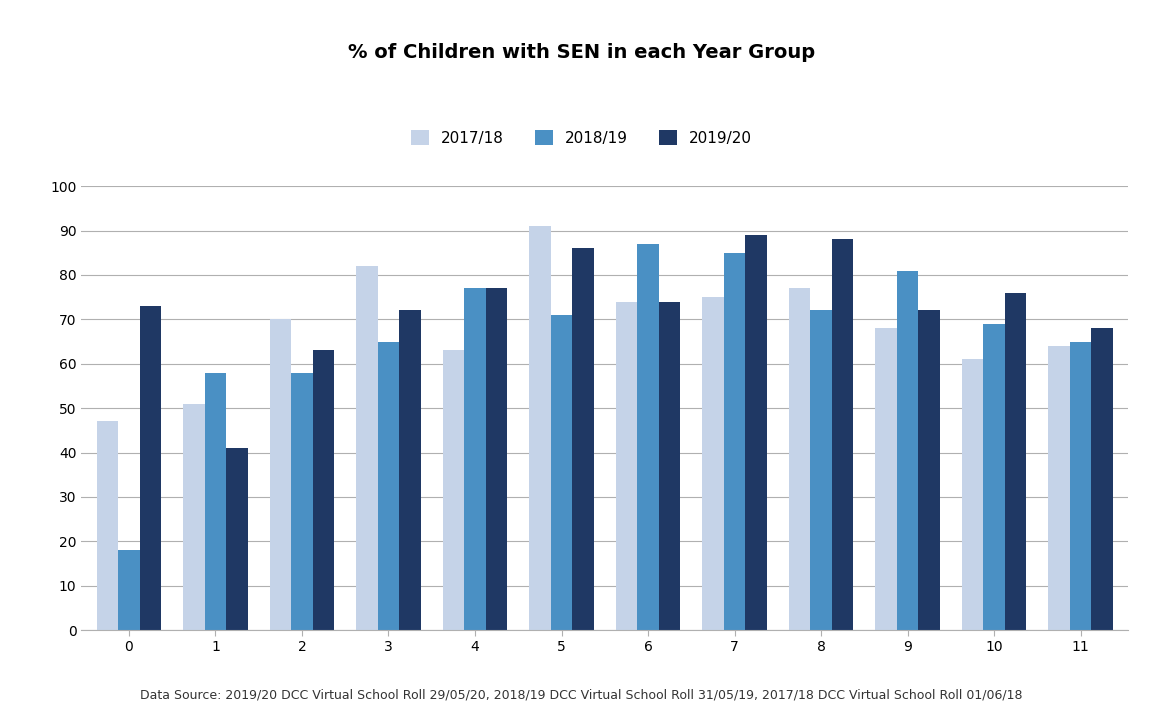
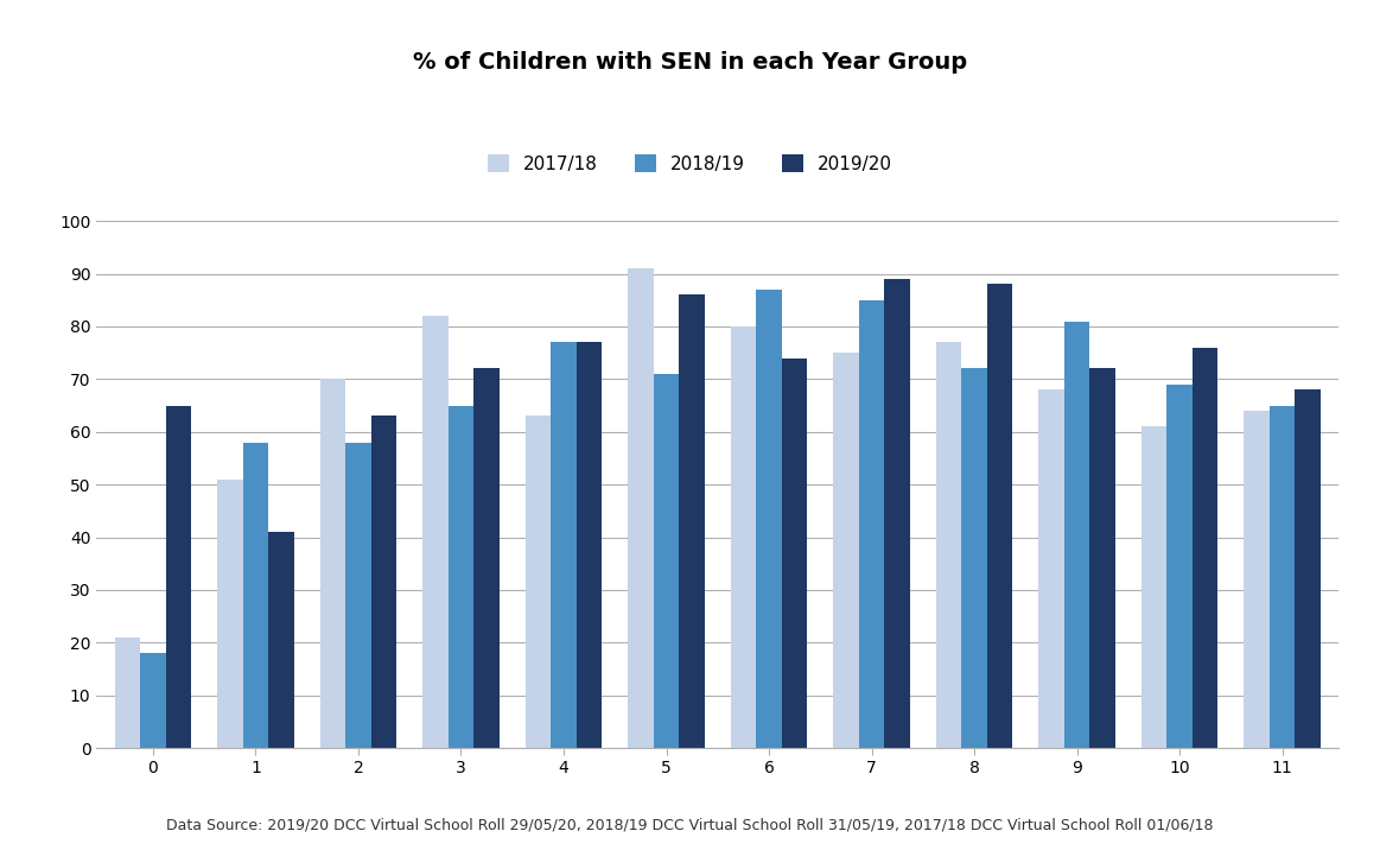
2017/18/0: 47 -> 21
2019/20/0: 73 -> 65
2017/18/6: 74 -> 80
